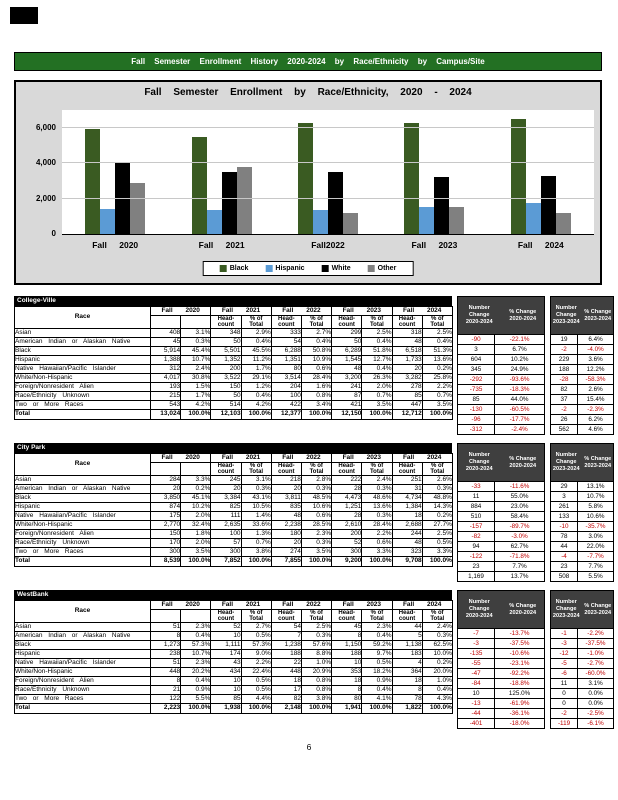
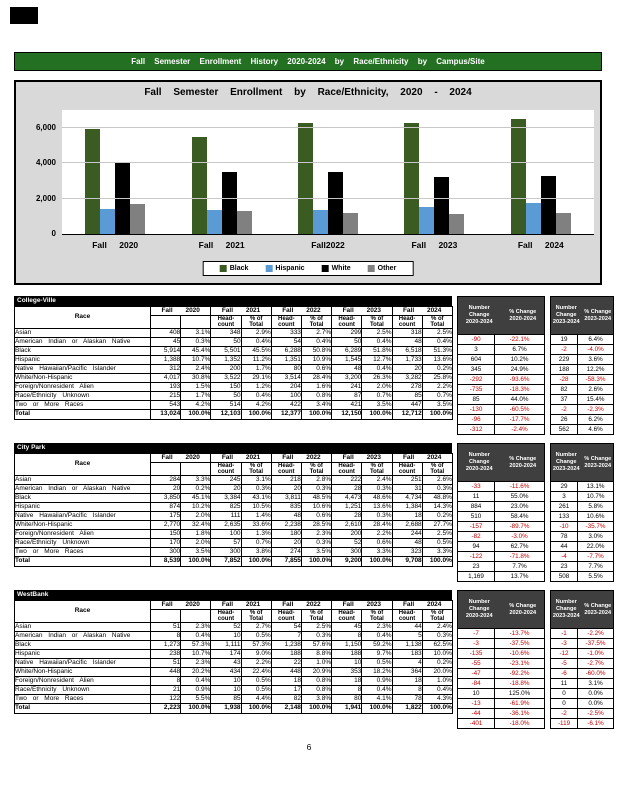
Other/Fall 2020: 2900 -> 1700
Other/Fall 2021: 3800 -> 1300
Other/Fall 2023: 1500 -> 1100
